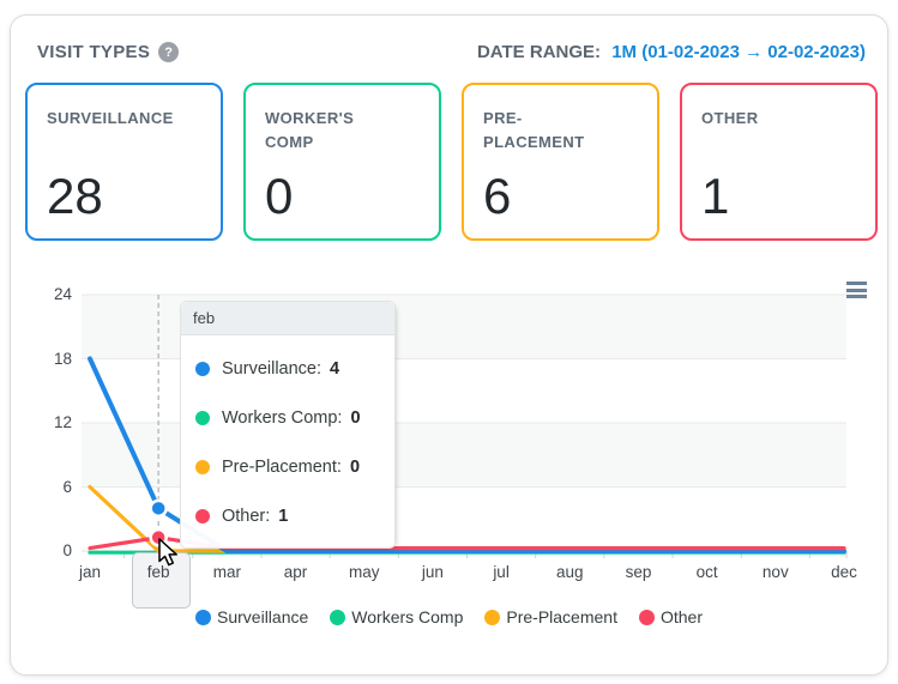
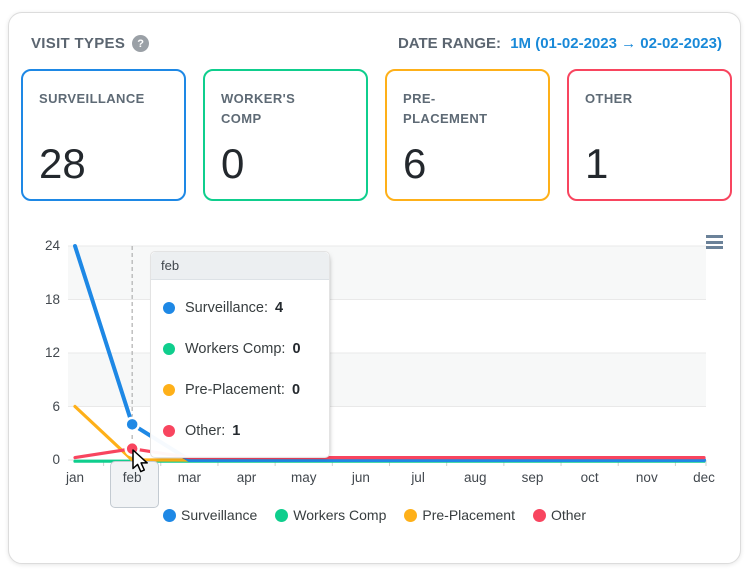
Surveillance/jan: 18 -> 24
